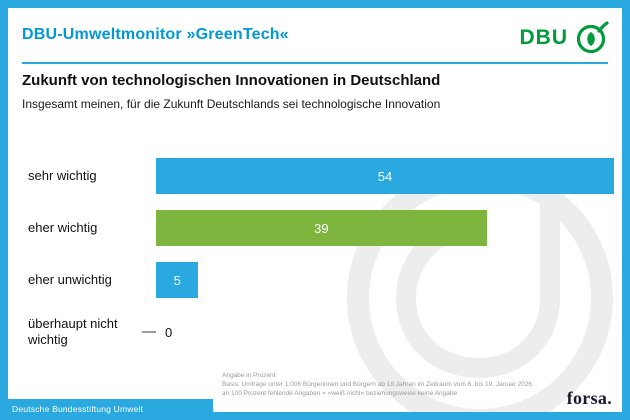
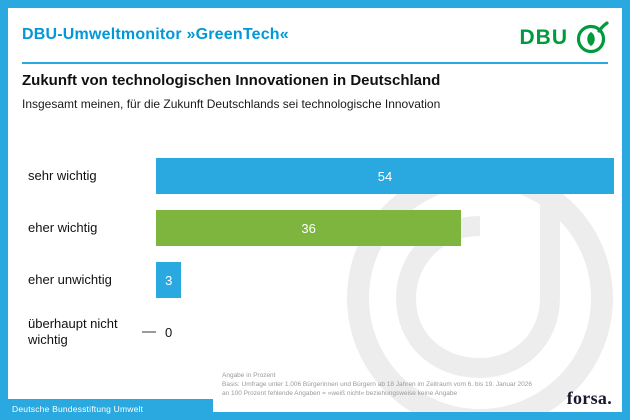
eher wichtig: 39 -> 36
eher unwichtig: 5 -> 3
